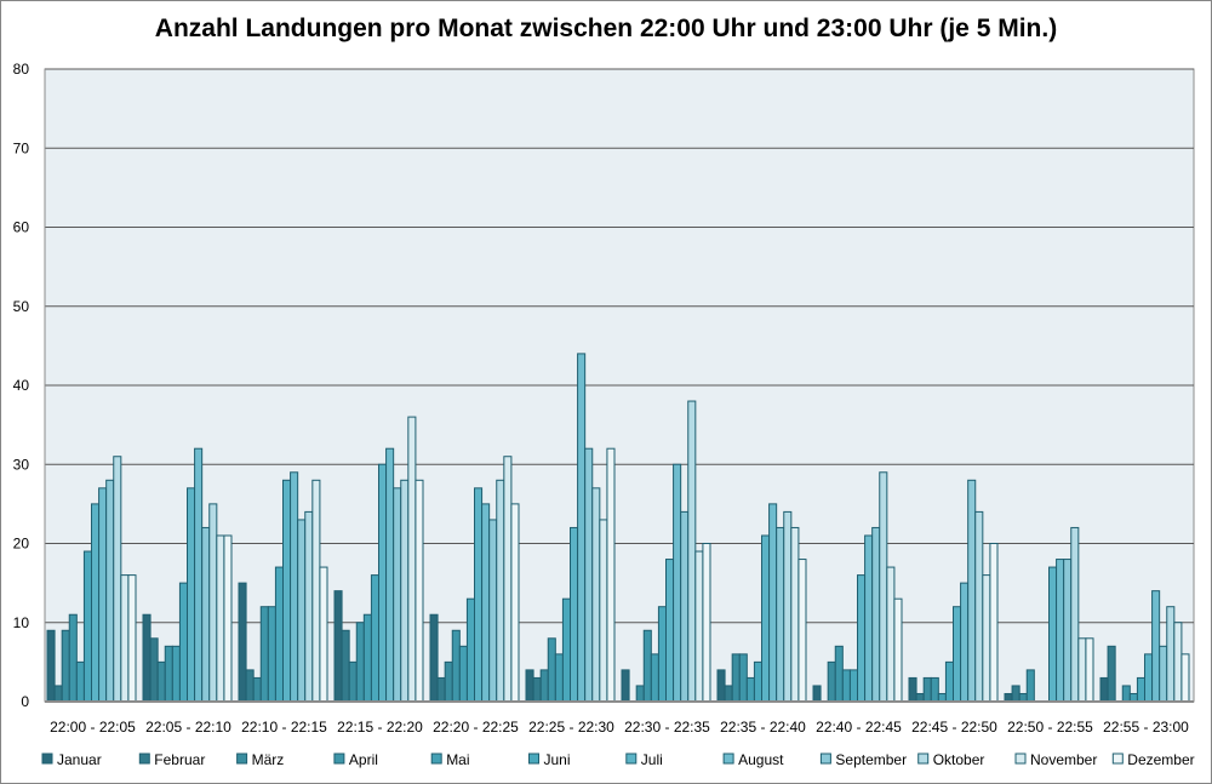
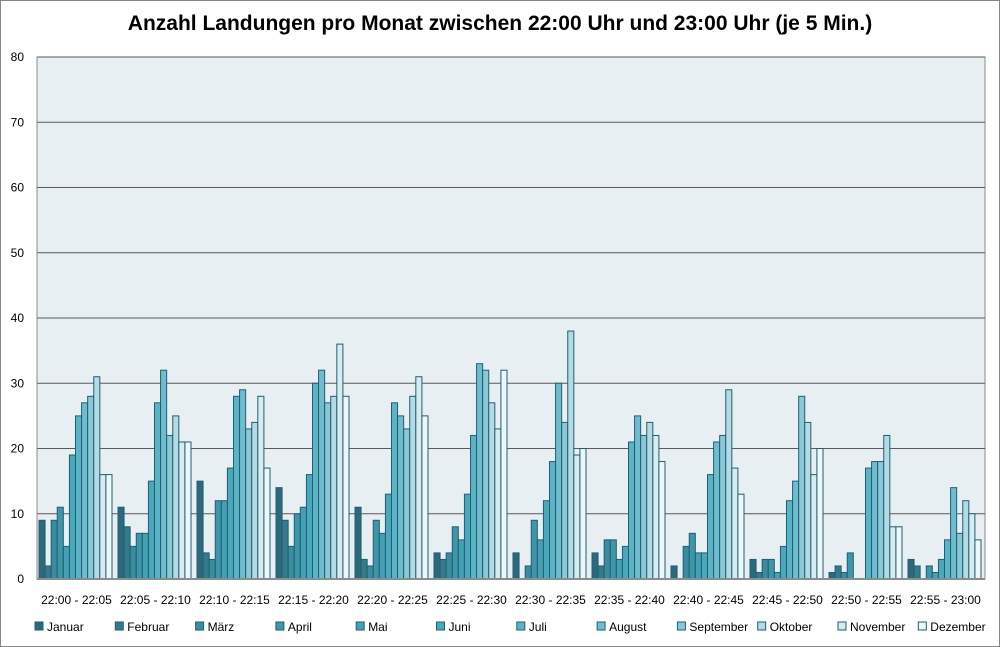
März/22:20 - 22:25: 5 -> 2
August/22:25 - 22:30: 44 -> 33
Februar/22:55 - 23:00: 7 -> 2
